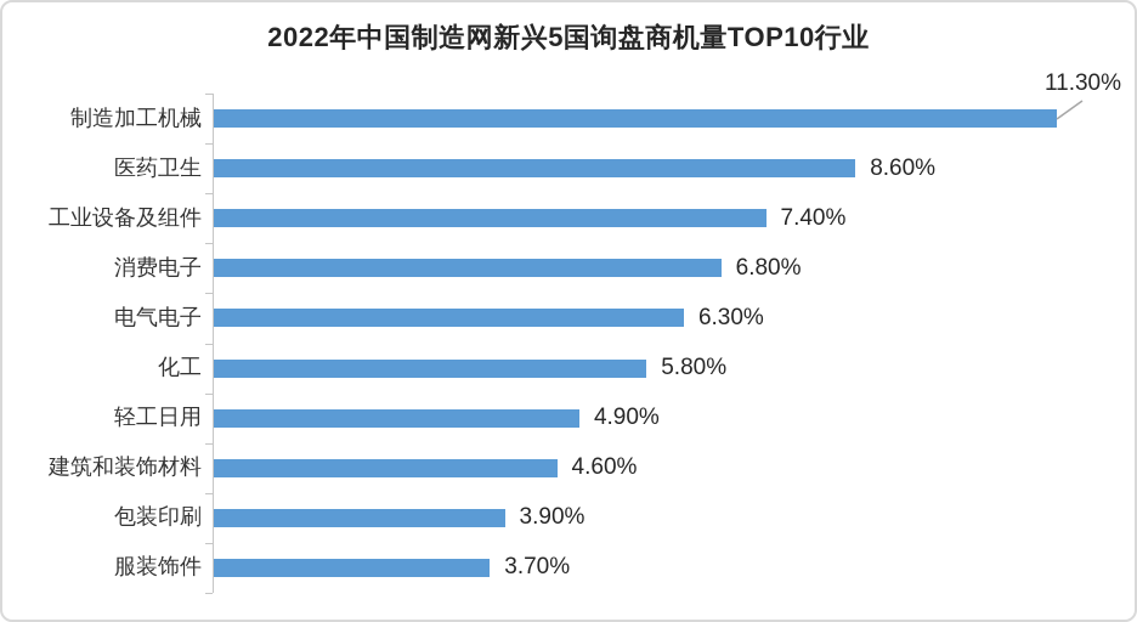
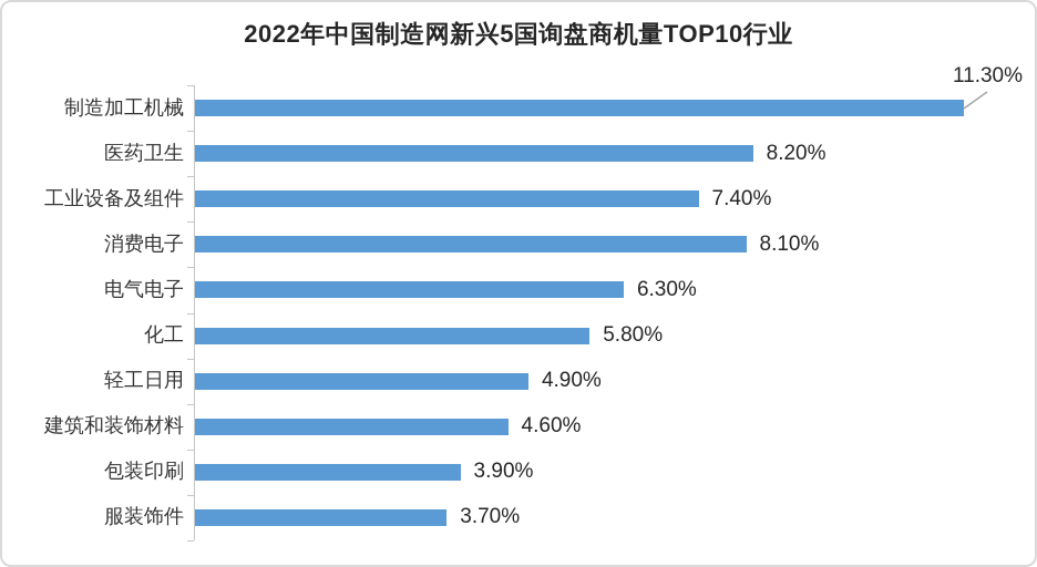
医药卫生: 8.60% -> 8.20%
消费电子: 6.80% -> 8.10%
